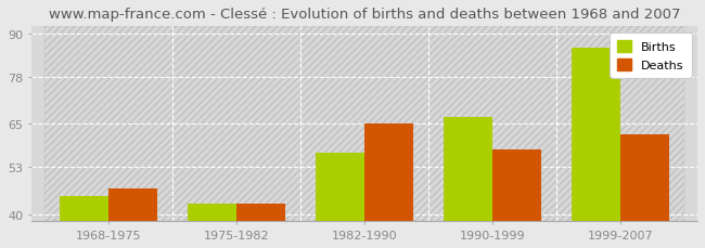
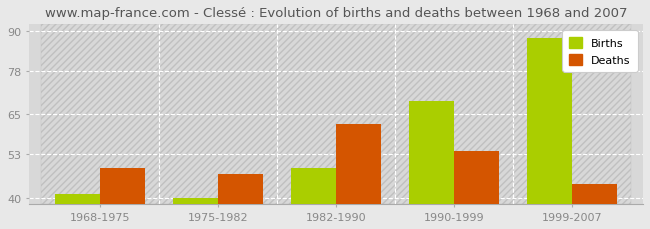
Births/1968-1975: 45 -> 41
Deaths/1968-1975: 47 -> 49
Births/1975-1982: 43 -> 40
Deaths/1975-1982: 43 -> 47
Births/1982-1990: 57 -> 49
Deaths/1982-1990: 65 -> 62
Births/1990-1999: 67 -> 69
Deaths/1990-1999: 58 -> 54
Births/1999-2007: 86 -> 88
Deaths/1999-2007: 62 -> 44
